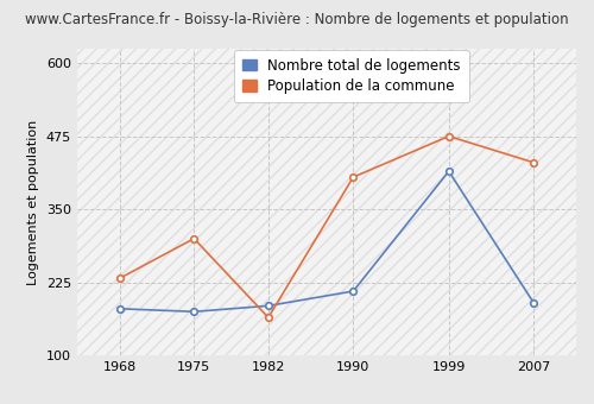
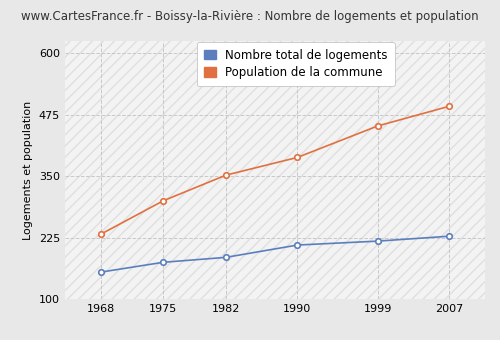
Nombre total de logements/1968: 180 -> 155
Population de la commune/1982: 165 -> 352
Population de la commune/1990: 405 -> 388
Nombre total de logements/1999: 415 -> 218
Population de la commune/1999: 475 -> 452
Nombre total de logements/2007: 190 -> 228
Population de la commune/2007: 430 -> 492
